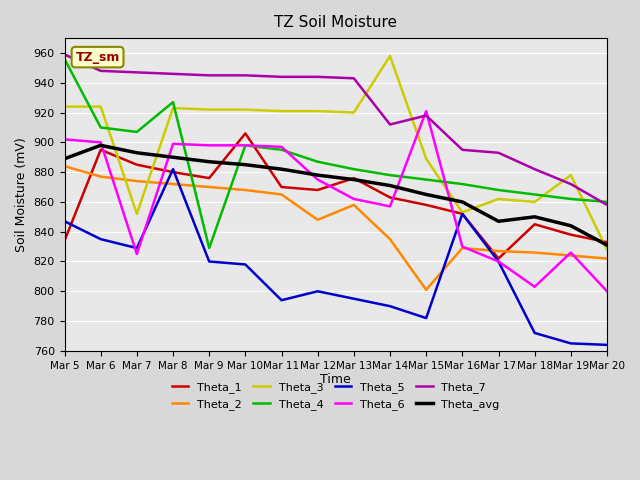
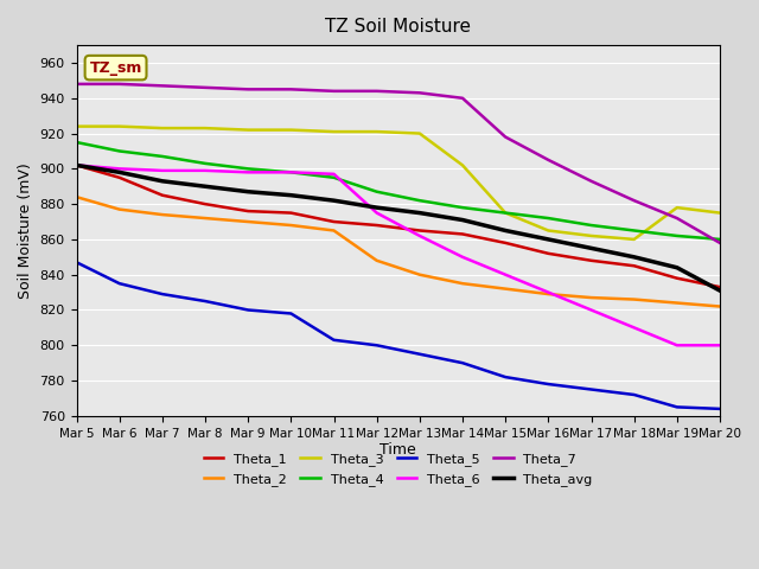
Theta_1/Mar 5: 834 -> 902
Theta_4/Mar 5: 956 -> 915
Theta_7/Mar 5: 959 -> 948
Theta_avg/Mar 5: 889 -> 902
Theta_3/Mar 7: 852 -> 923
Theta_6/Mar 7: 825 -> 899
Theta_4/Mar 8: 927 -> 903
Theta_5/Mar 8: 882 -> 825
Theta_4/Mar 9: 829 -> 900
Theta_1/Mar 10: 906 -> 875
Theta_5/Mar 11: 794 -> 803
Theta_1/Mar 13: 876 -> 865
Theta_2/Mar 13: 858 -> 840
Theta_3/Mar 14: 958 -> 902
Theta_6/Mar 14: 857 -> 850
Theta_7/Mar 14: 912 -> 940
Theta_2/Mar 15: 801 -> 832
Theta_3/Mar 15: 889 -> 875
Theta_6/Mar 15: 921 -> 840
Theta_3/Mar 16: 853 -> 865
Theta_5/Mar 16: 852 -> 778
Theta_7/Mar 16: 895 -> 905
Theta_1/Mar 17: 822 -> 848
Theta_5/Mar 17: 820 -> 775
Theta_avg/Mar 17: 847 -> 855
Theta_6/Mar 18: 803 -> 810
Theta_6/Mar 19: 826 -> 800
Theta_3/Mar 20: 828 -> 875
